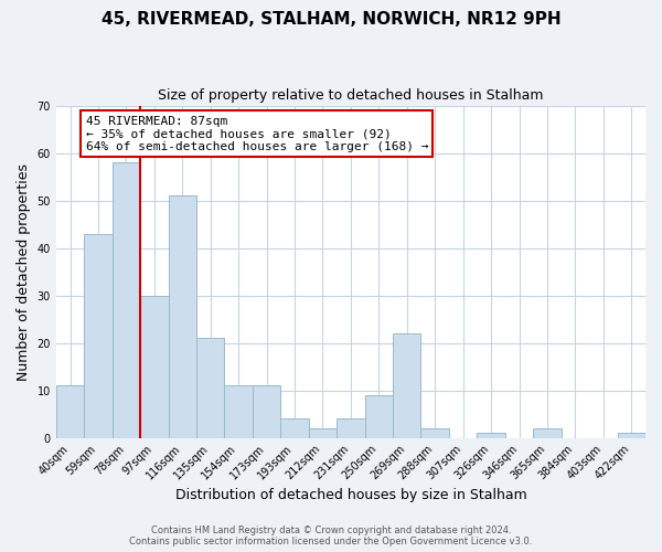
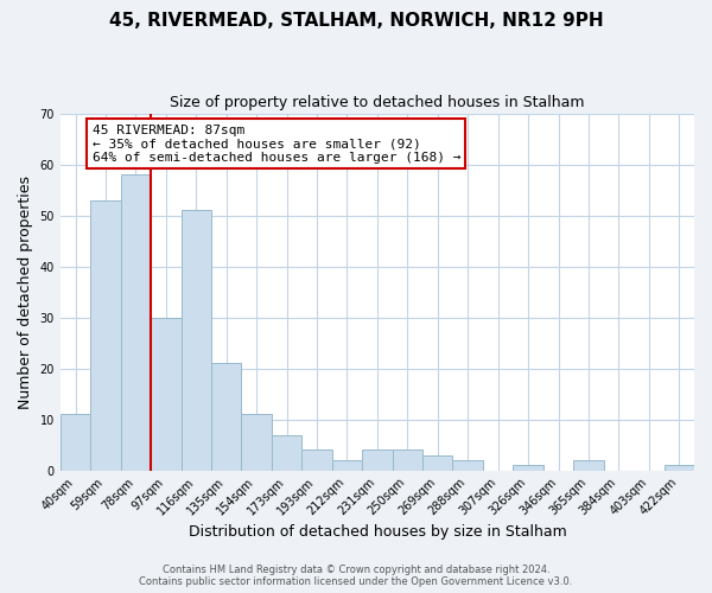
59sqm: 43 -> 53
173sqm: 11 -> 7
250sqm: 9 -> 4
269sqm: 22 -> 3
